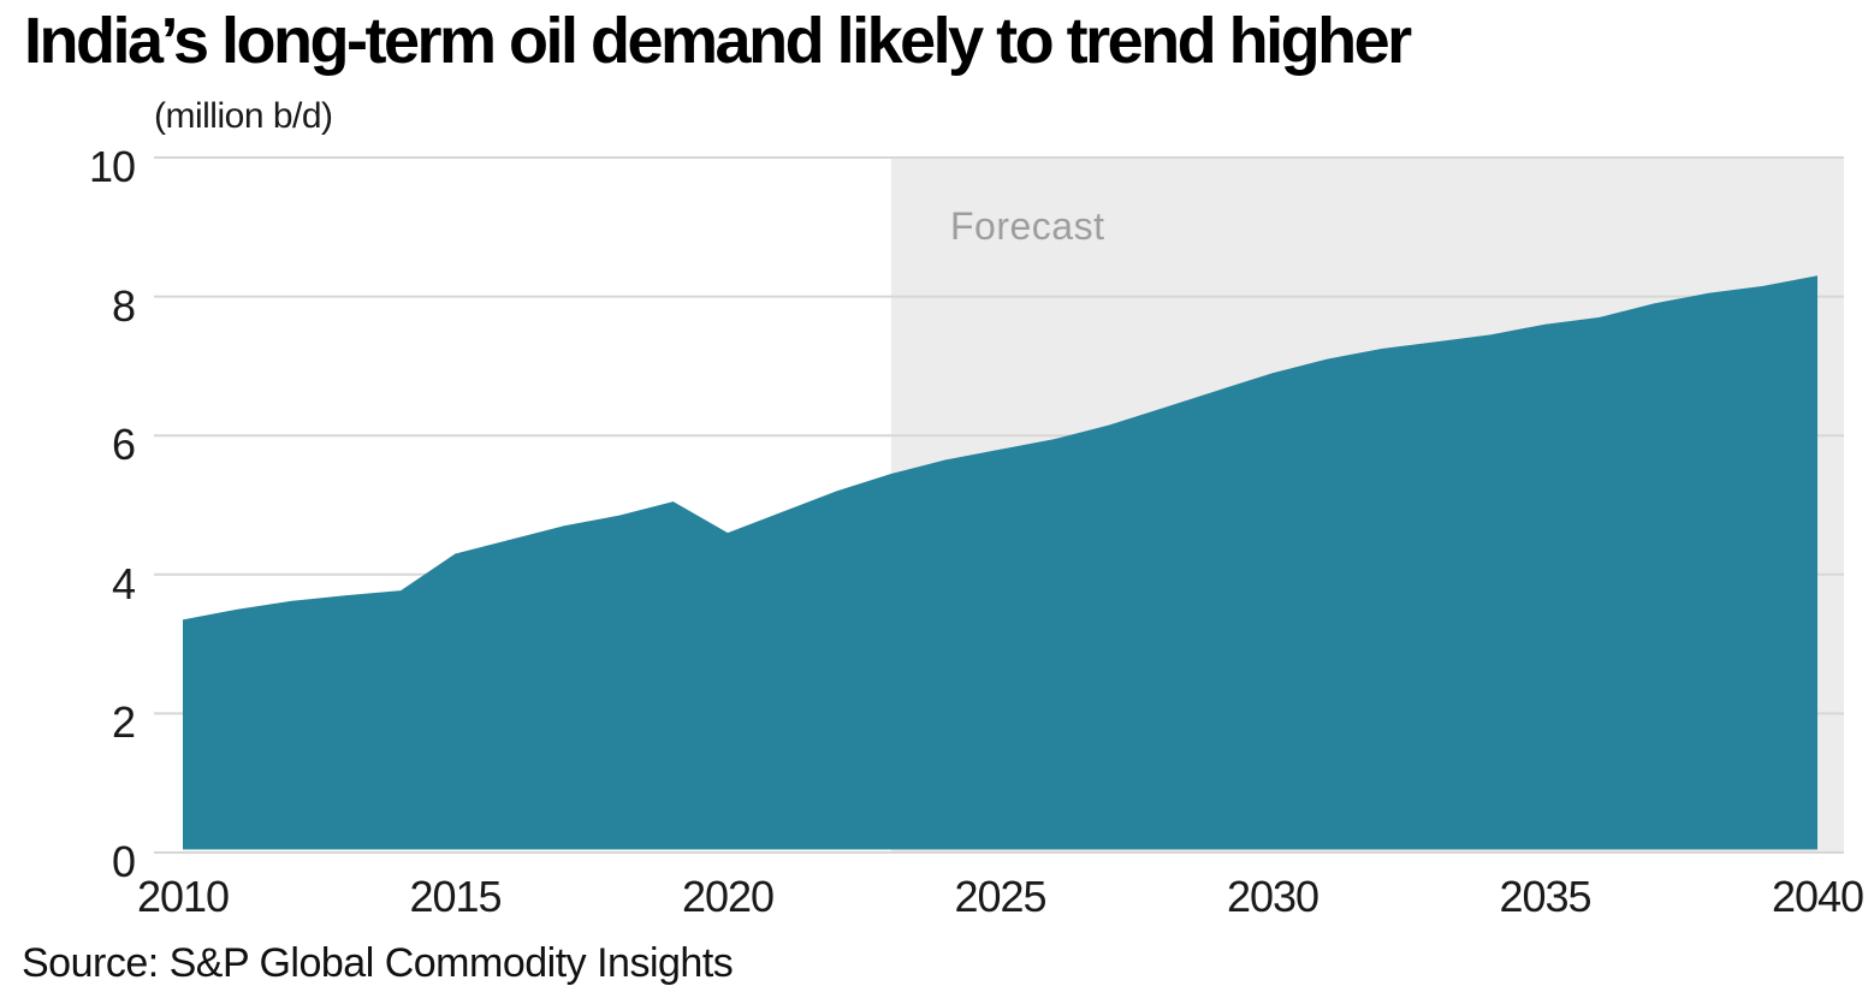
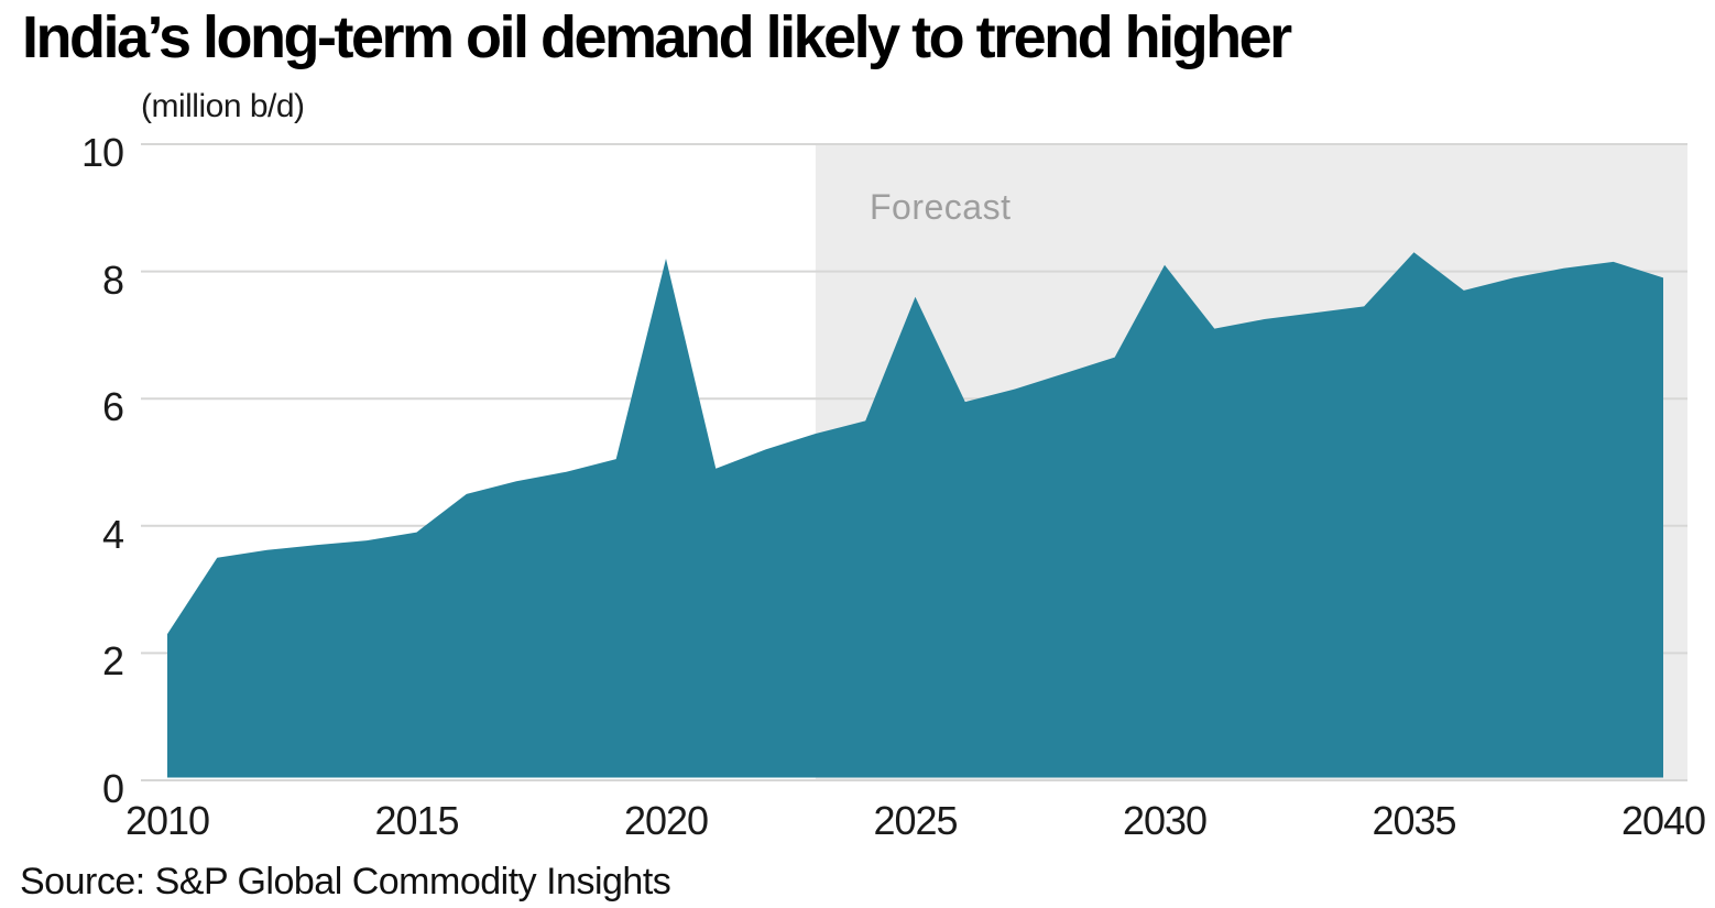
2010: 3.4 -> 2.3
2015: 4.3 -> 3.9
2020: 4.6 -> 8.2
2025: 5.8 -> 7.6
2030: 6.9 -> 8.1
2035: 7.6 -> 8.3
2040: 8.3 -> 7.9
